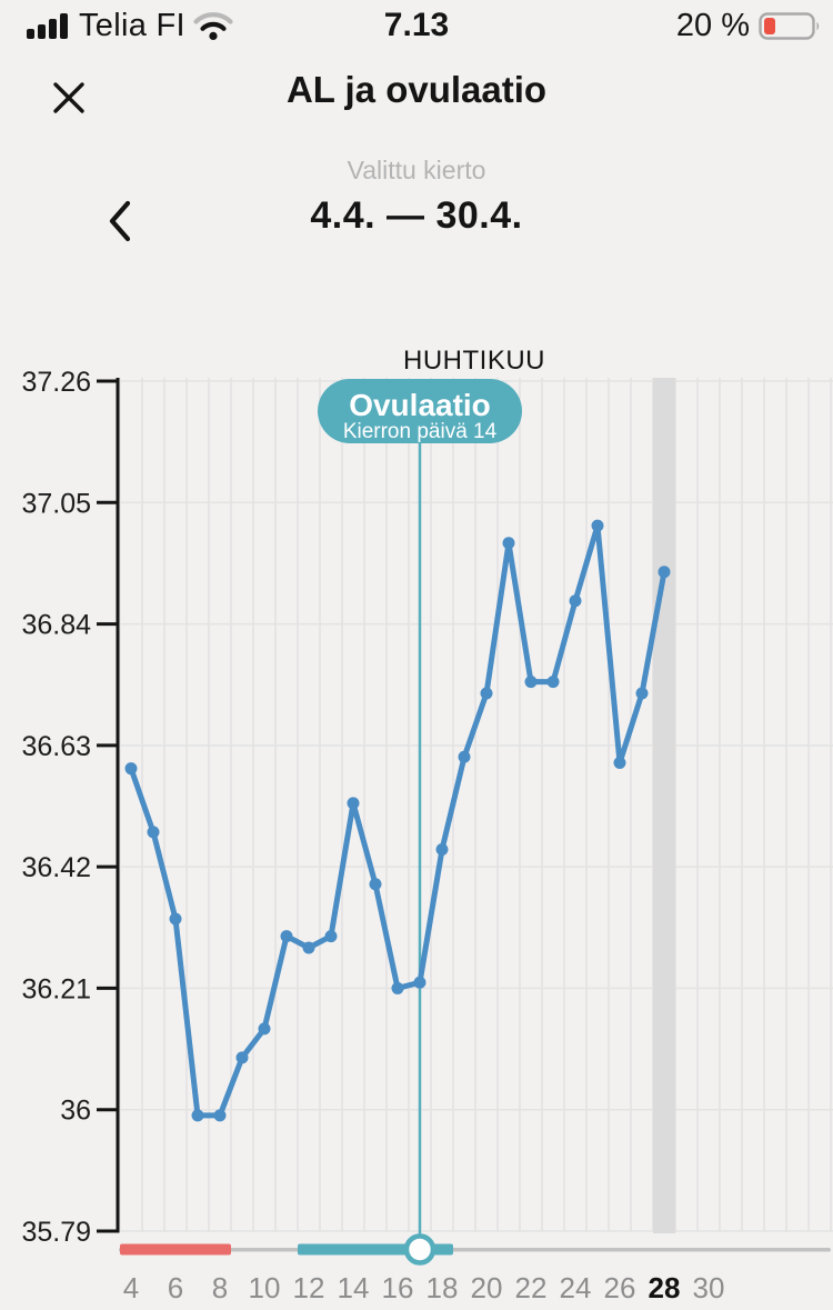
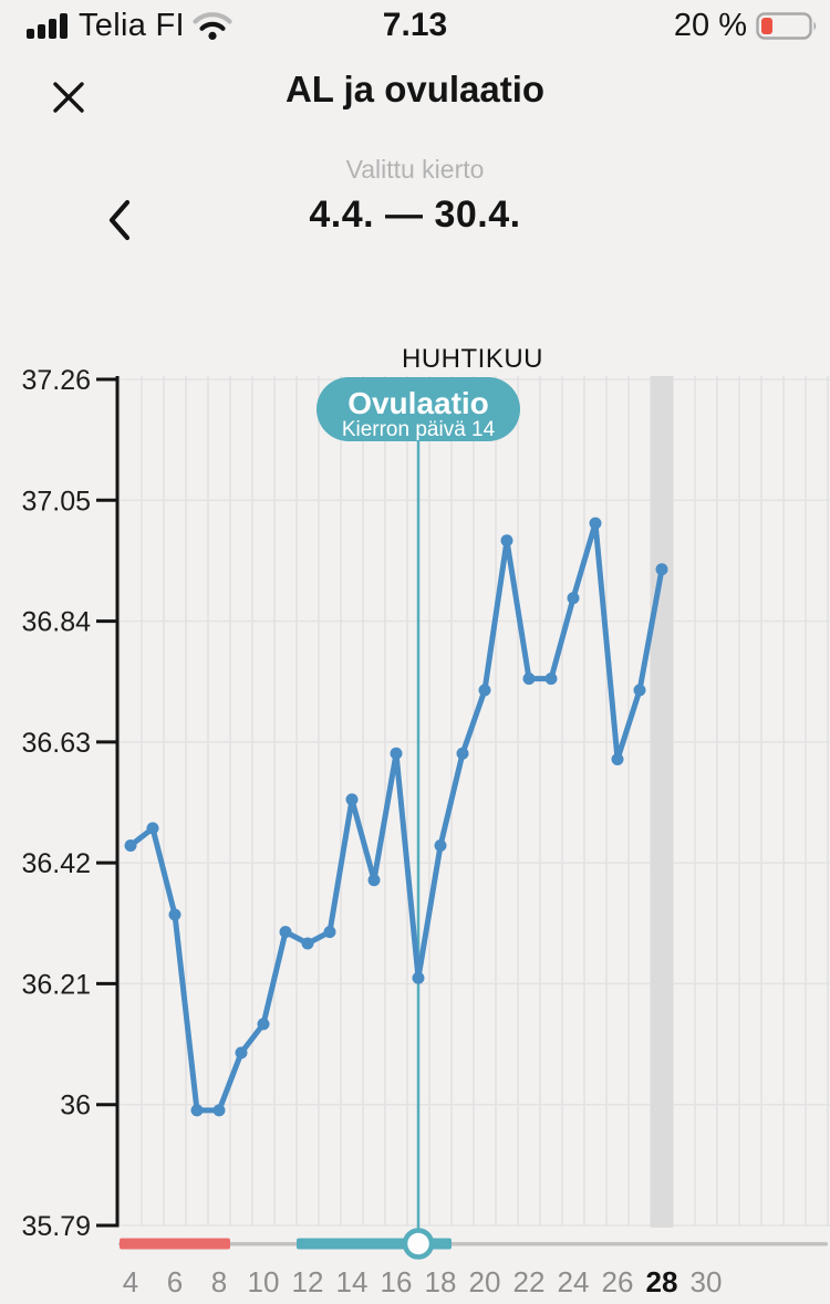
4: 36.59 -> 36.45
16: 36.21 -> 36.61
